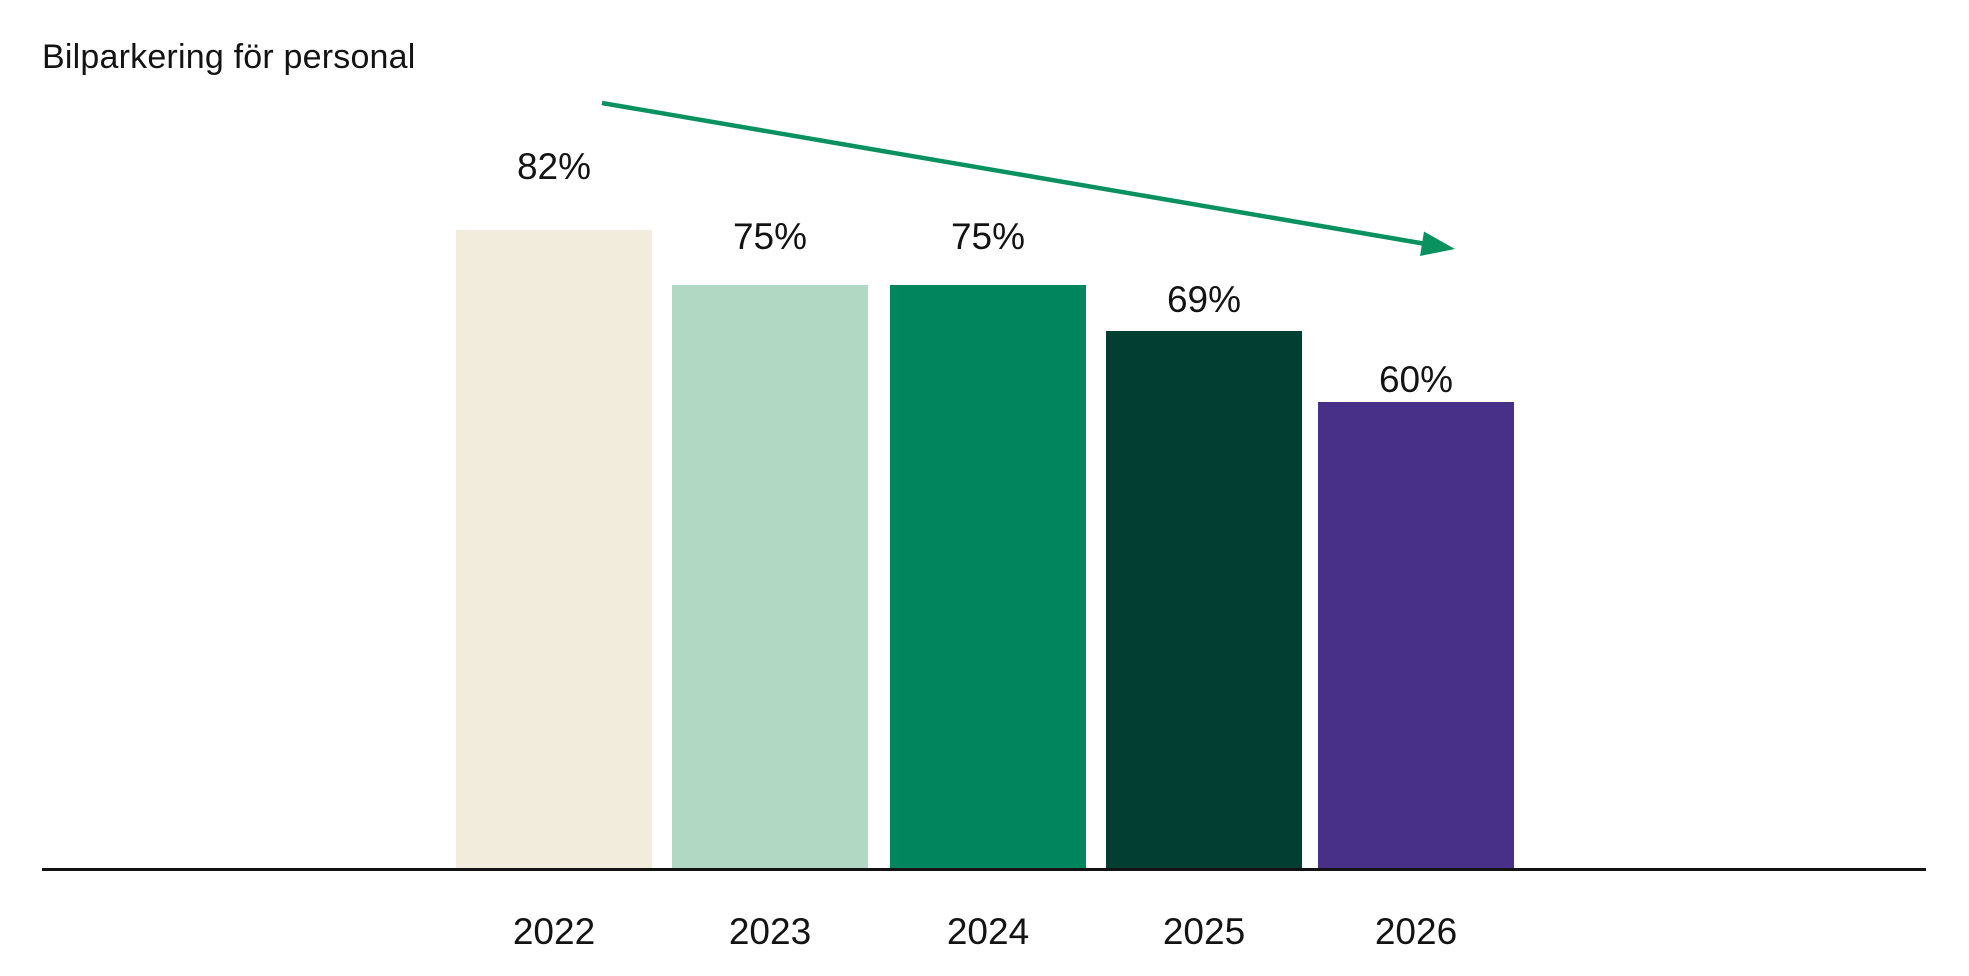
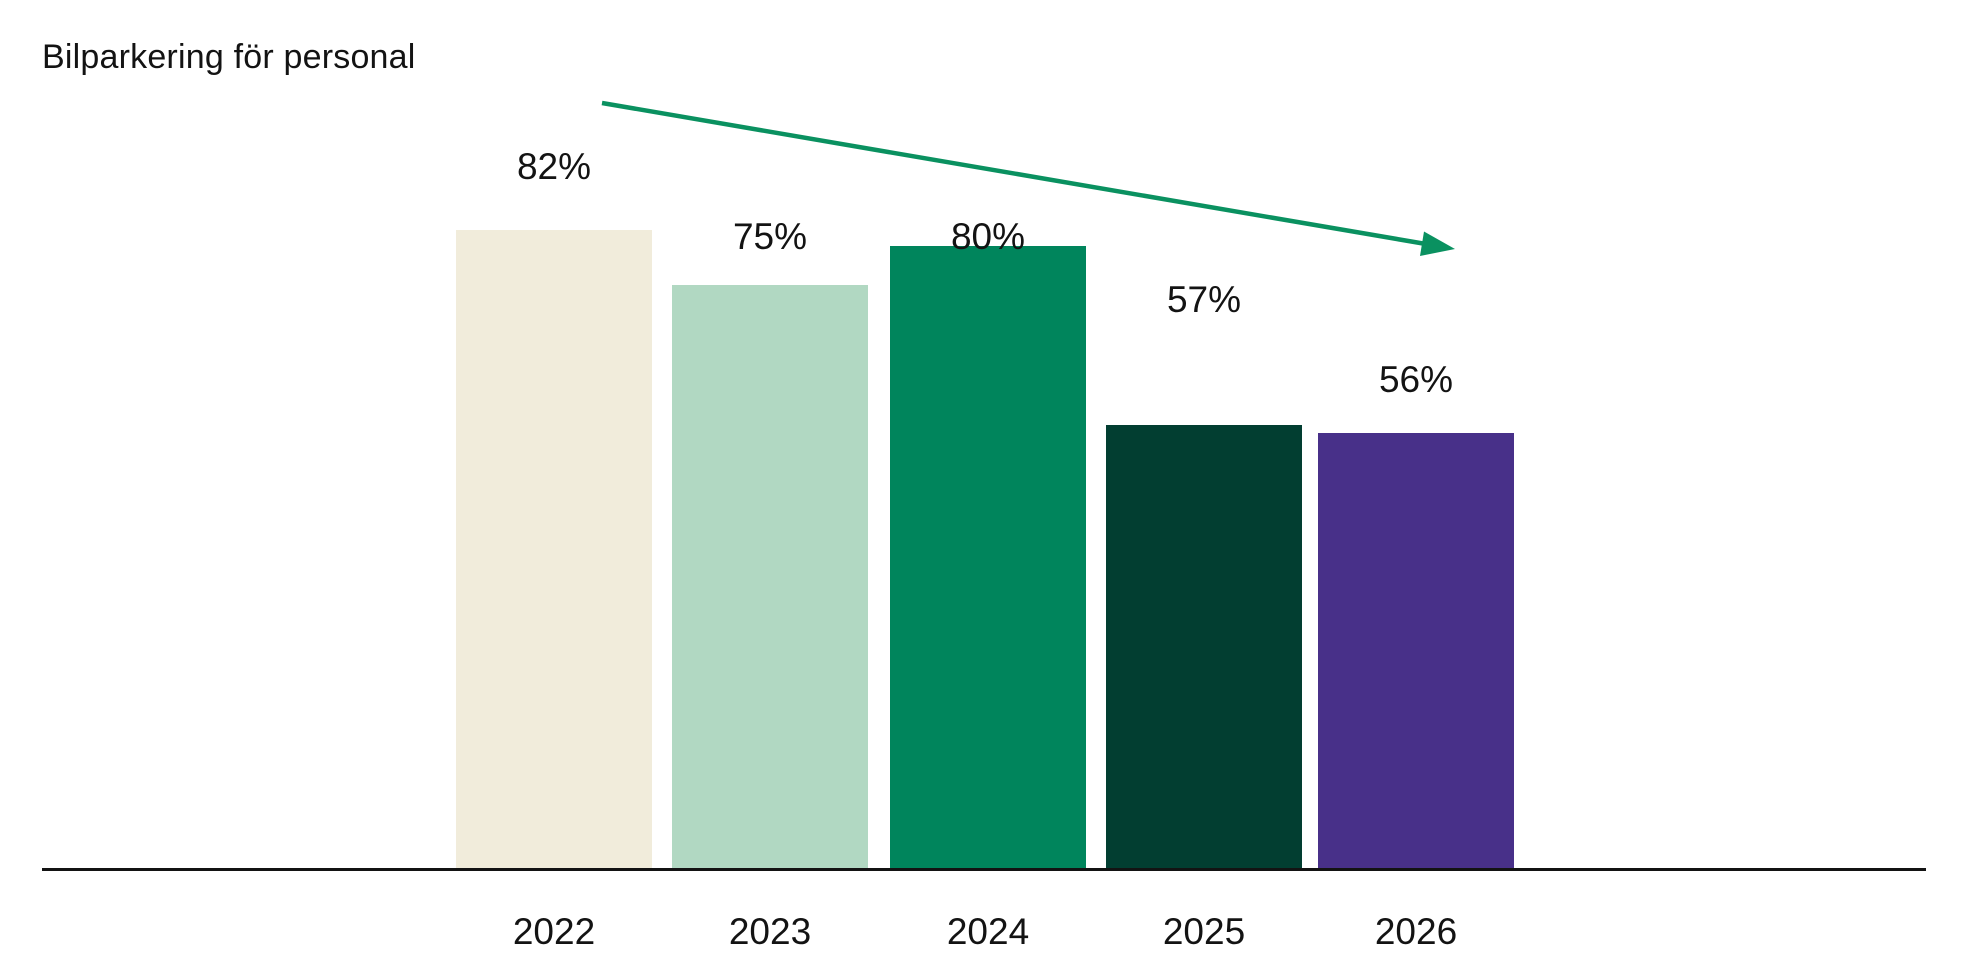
2024: 75% -> 80%
2025: 69% -> 57%
2026: 60% -> 56%
